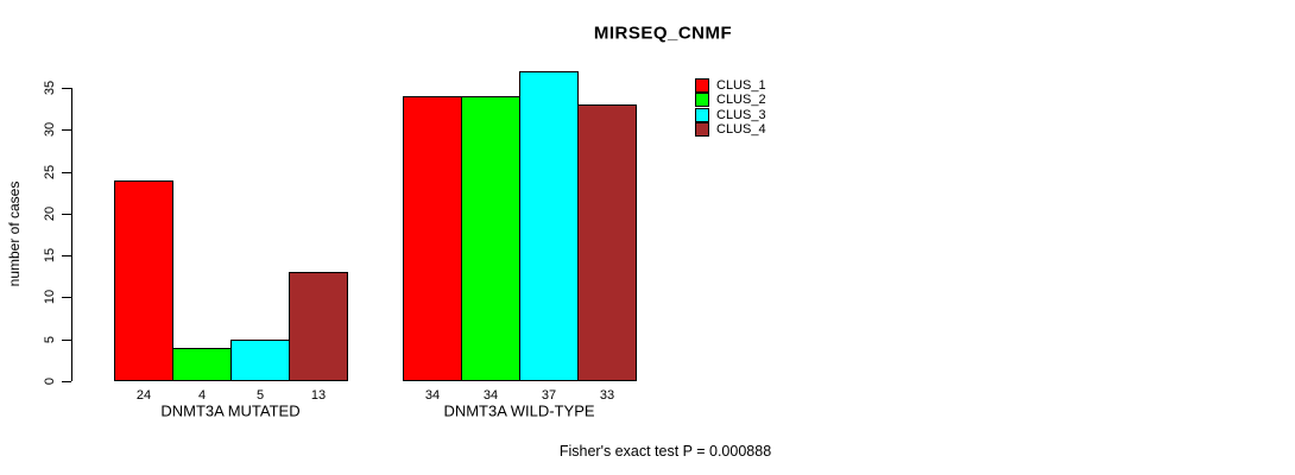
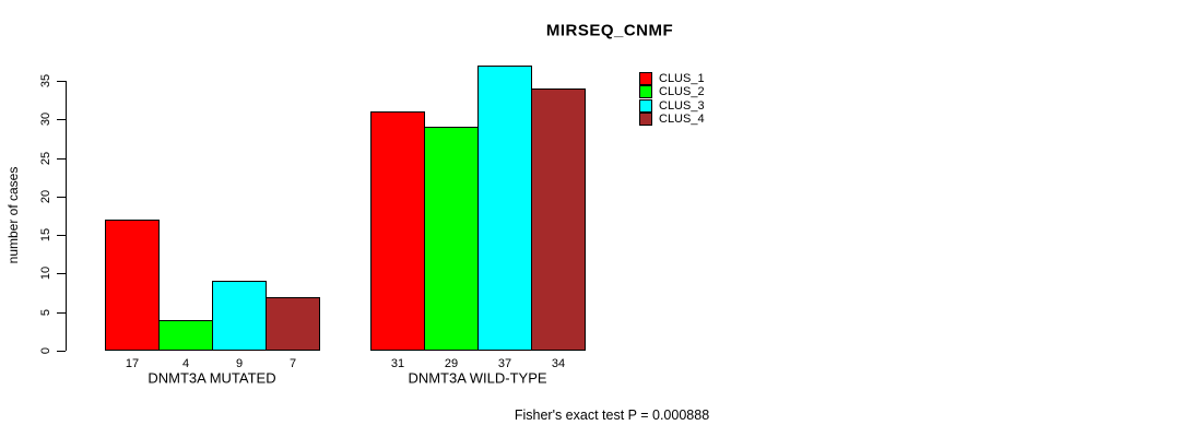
CLUS_1/DNMT3A MUTATED: 24 -> 17
CLUS_3/DNMT3A MUTATED: 5 -> 9
CLUS_4/DNMT3A MUTATED: 13 -> 7
CLUS_1/DNMT3A WILD-TYPE: 34 -> 31
CLUS_2/DNMT3A WILD-TYPE: 34 -> 29
CLUS_4/DNMT3A WILD-TYPE: 33 -> 34
